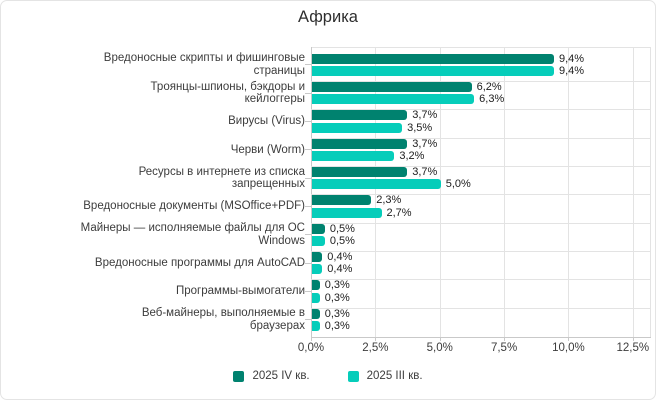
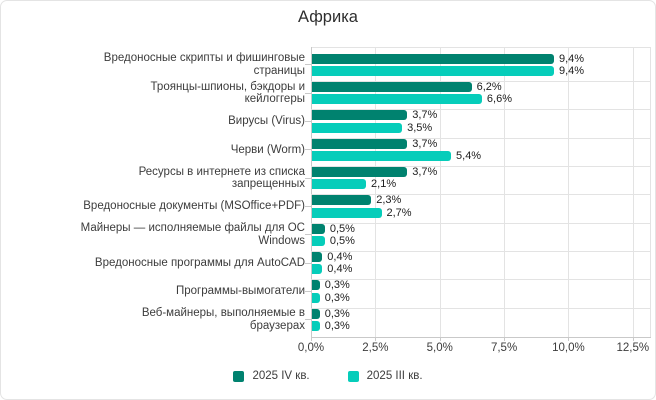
2025 III кв./Троянцы-шпионы, бэкдоры и кейлоггеры: 6,3% -> 6,6%
2025 III кв./Черви (Worm): 3,2% -> 5,4%
2025 III кв./Ресурсы в интернете из списка запрещенных: 5,0% -> 2,1%
